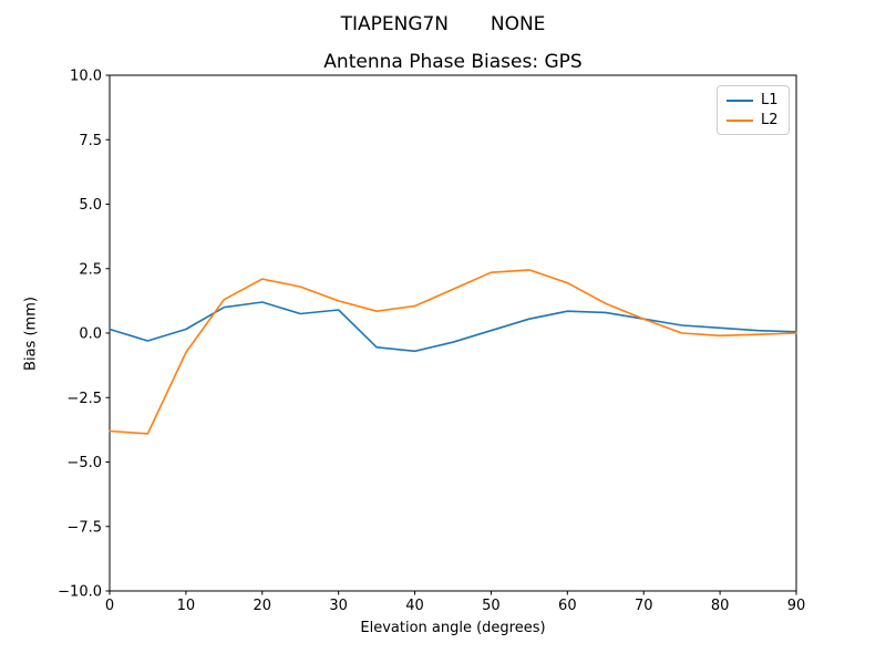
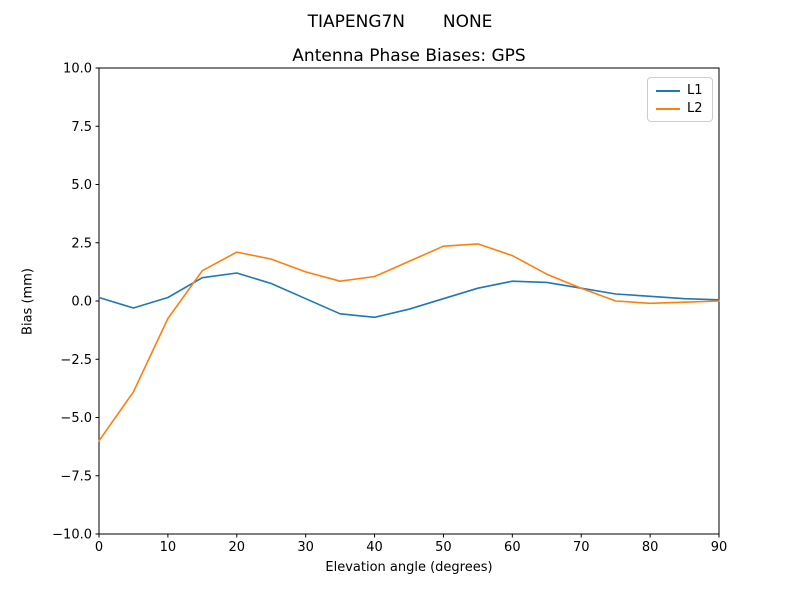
L2/0: -3.8 -> -6.0
L1/30: 0.9 -> 0.1
